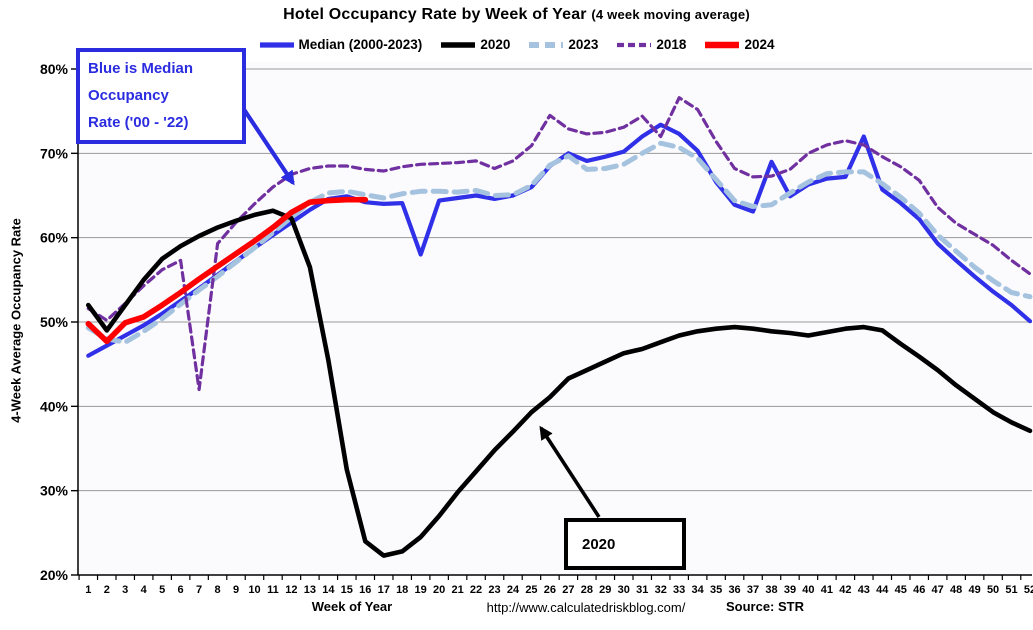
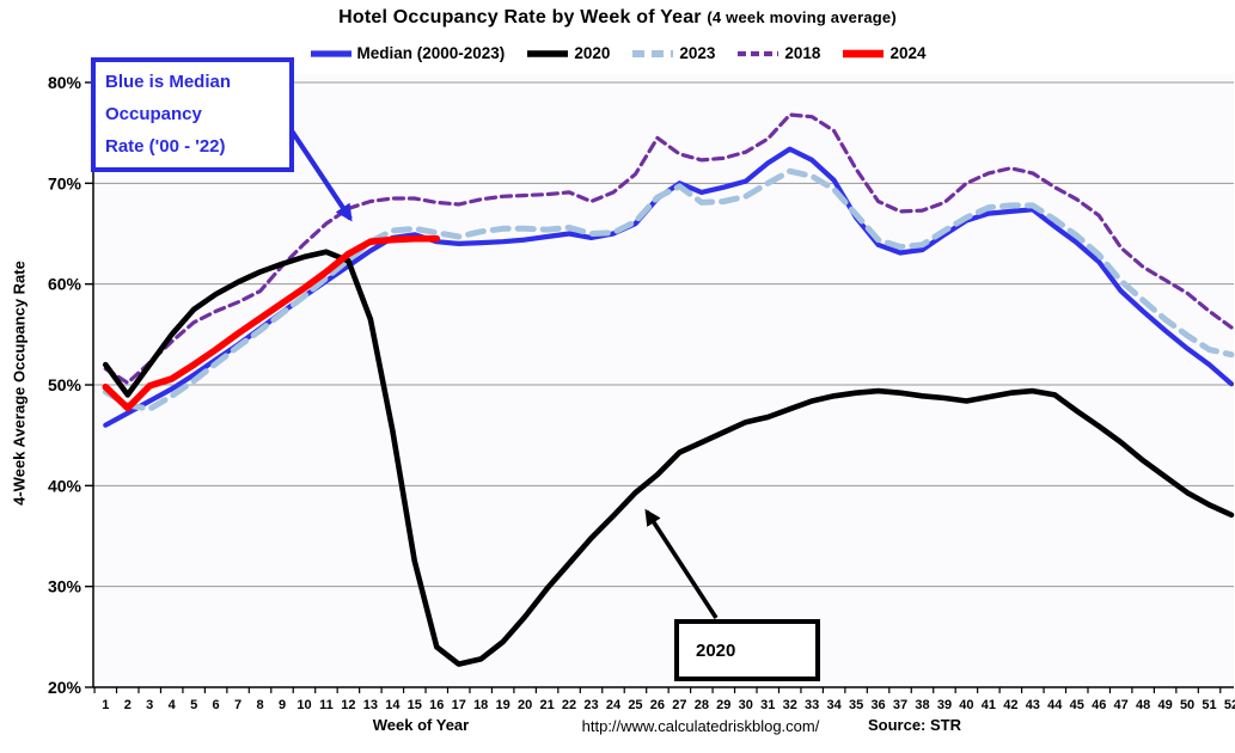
2018/7: 42% -> 58%
Median (2000-2023)/19: 58% -> 64%
2018/32: 72% -> 77%
Median (2000-2023)/38: 69% -> 63%
Median (2000-2023)/43: 72% -> 67%
